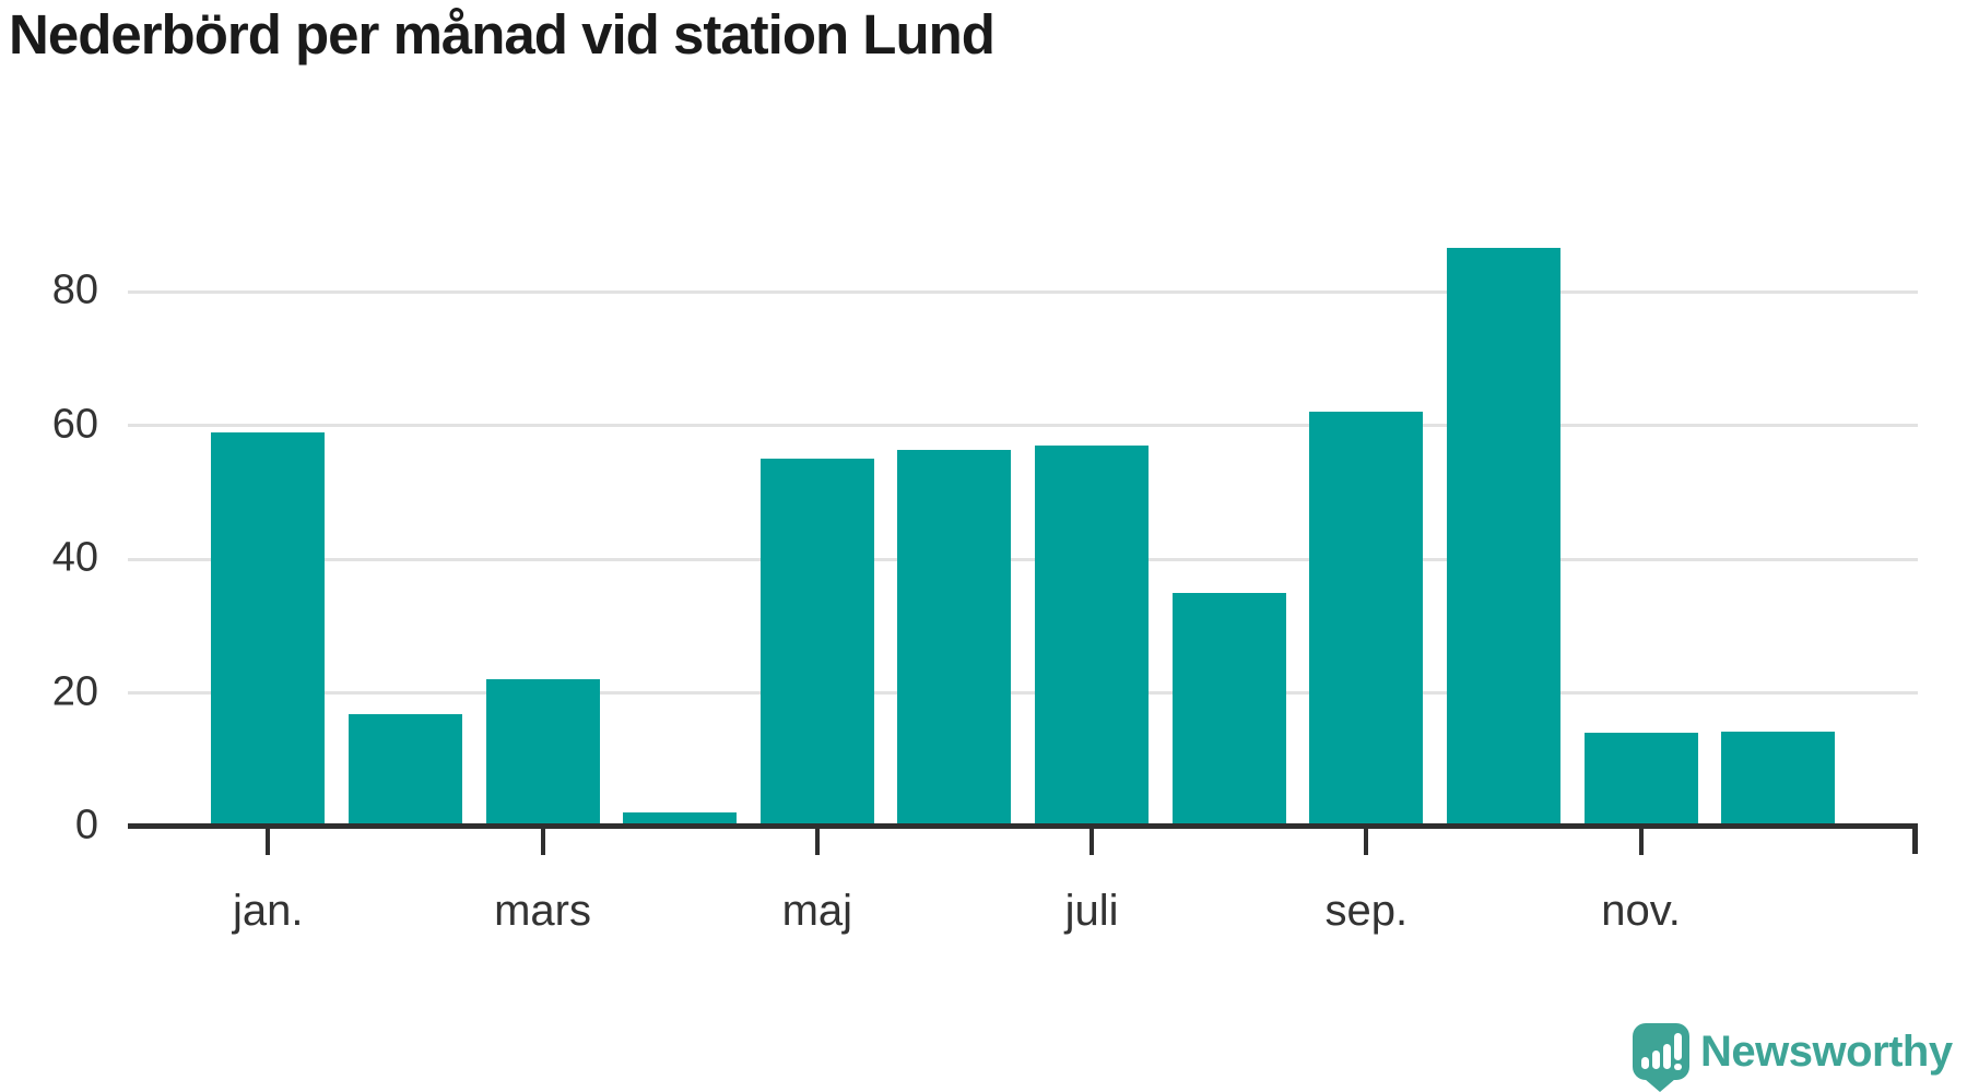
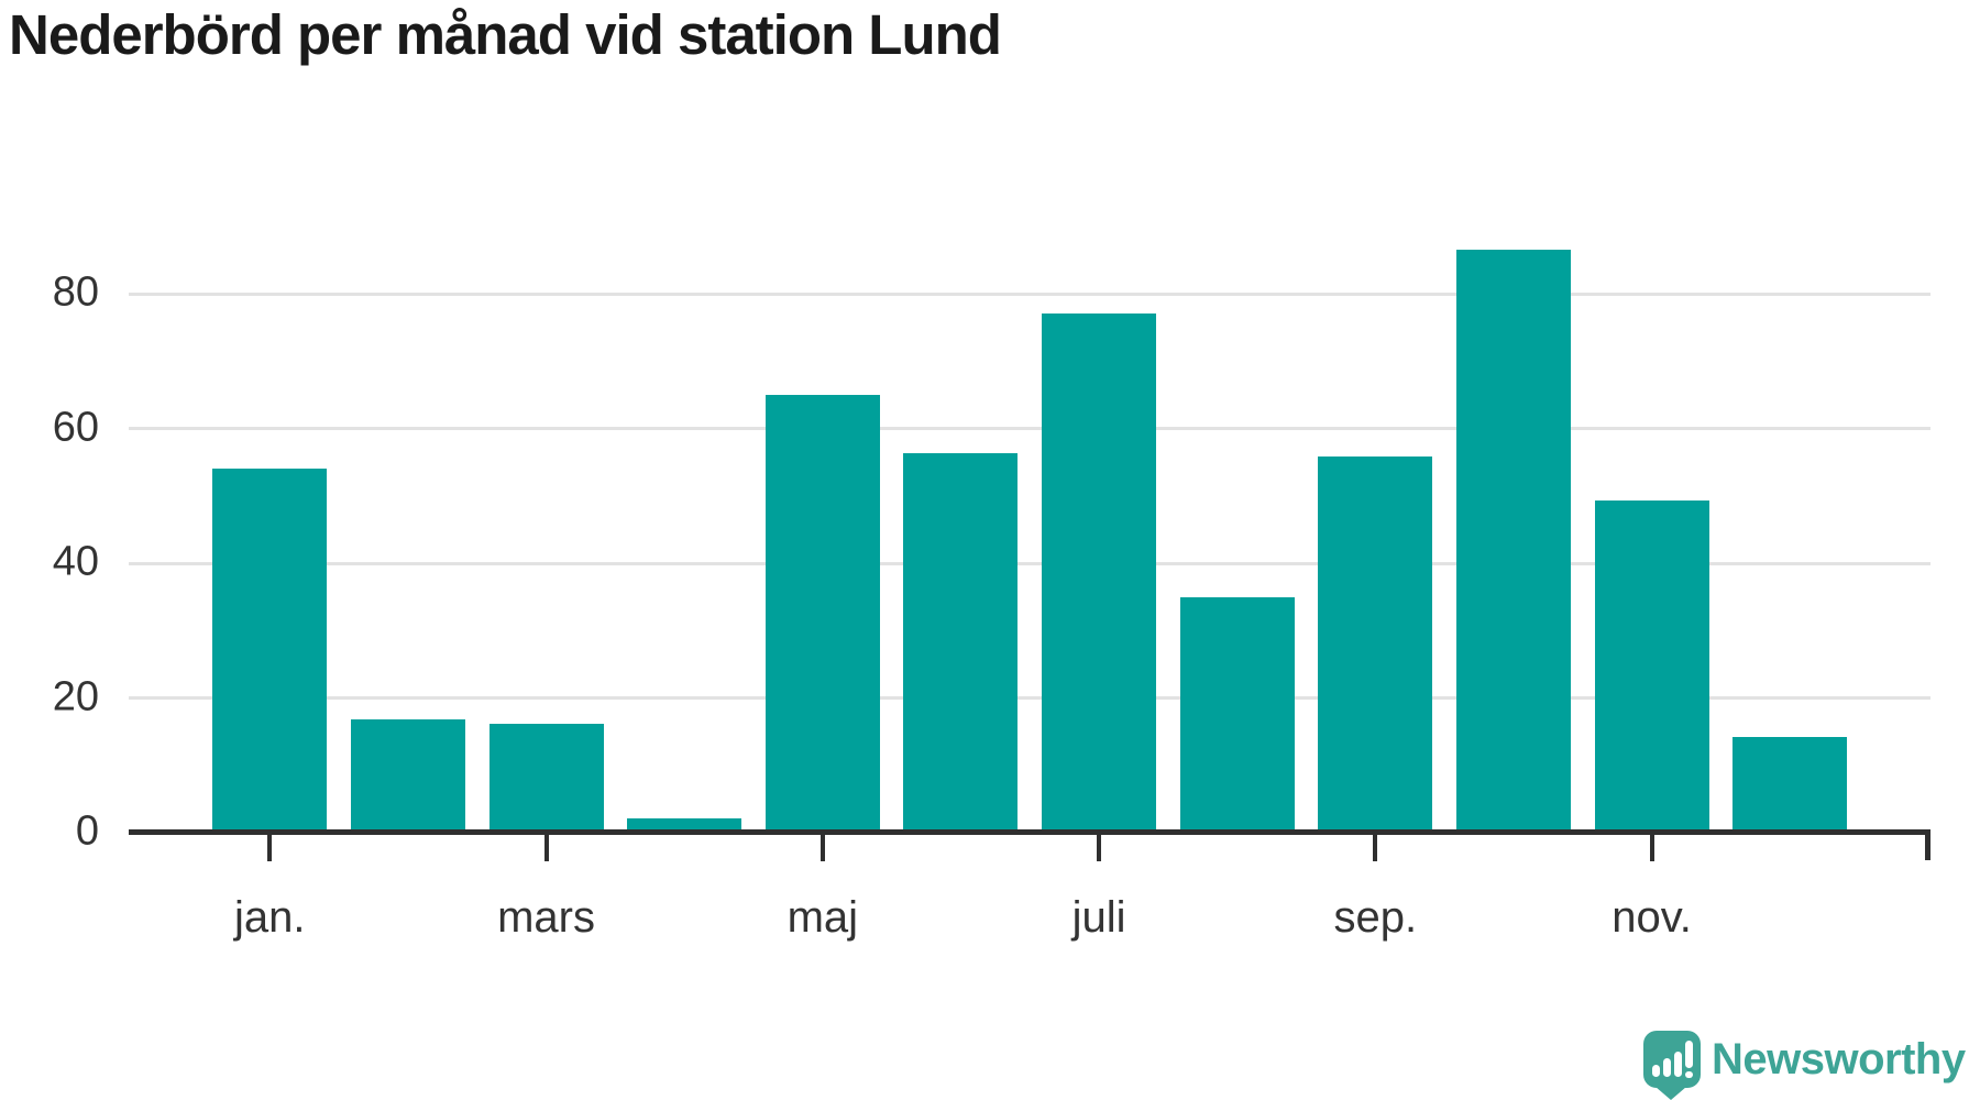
jan.: 59 -> 54
mars: 22 -> 16
maj: 55 -> 65
juli: 57 -> 77
sep.: 62 -> 56
nov.: 14 -> 49
